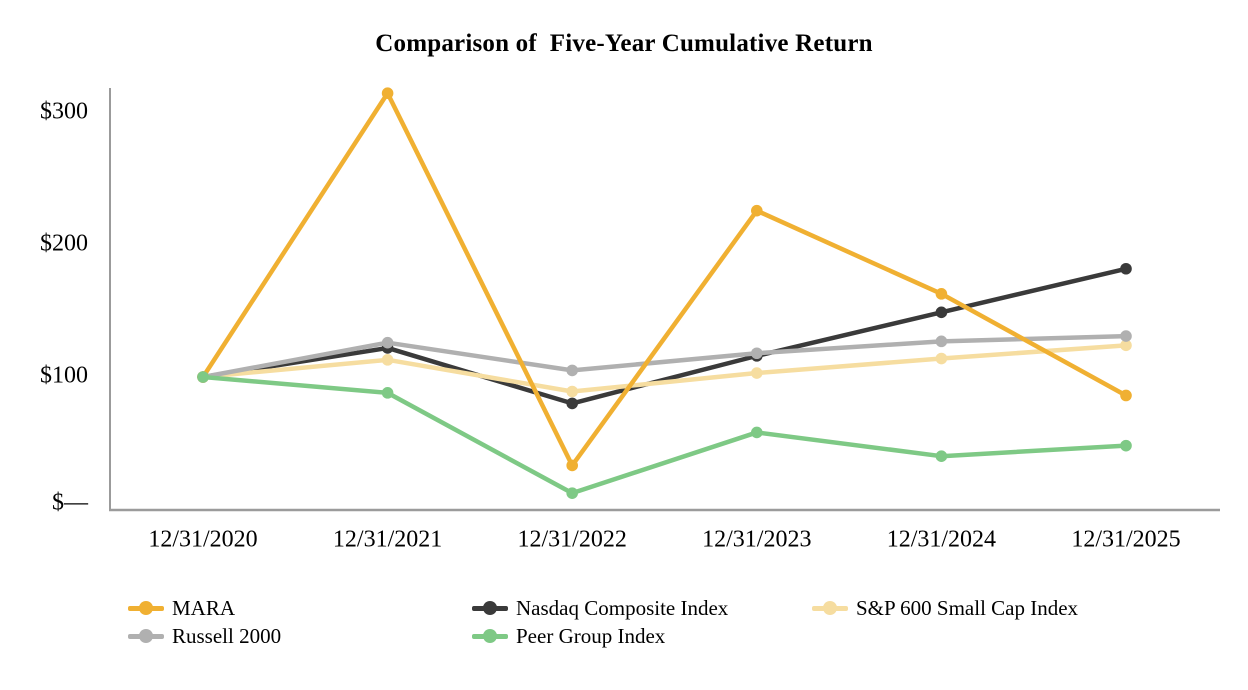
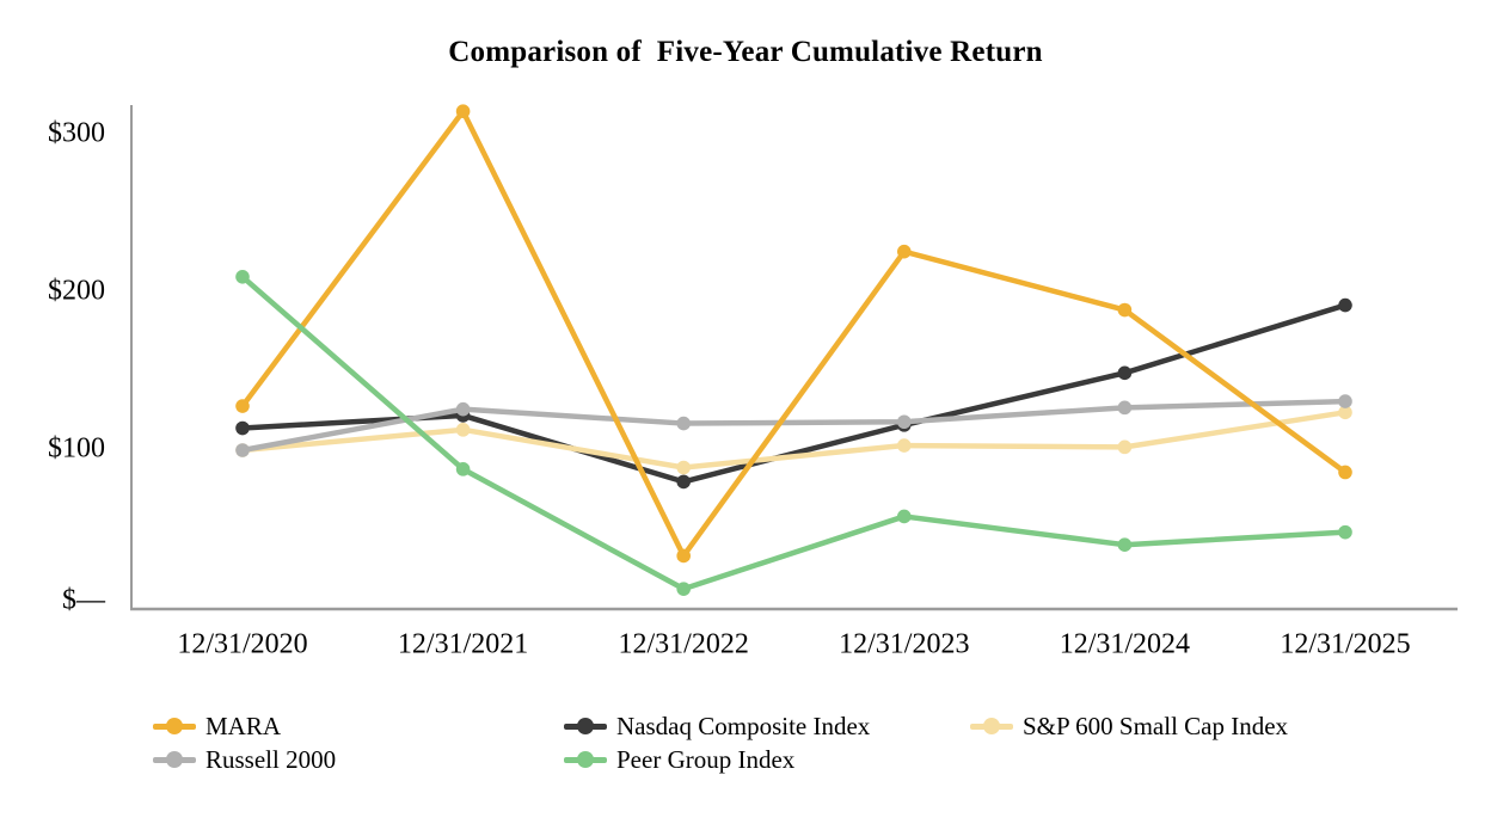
MARA/12/31/2020: $100 -> $128
Nasdaq Composite Index/12/31/2020: $100 -> $114
Peer Group Index/12/31/2020: $100 -> $210
Russell 2000/12/31/2022: $105 -> $117
MARA/12/31/2024: $163 -> $189
S&P 600 Small Cap Index/12/31/2024: $114 -> $102
Nasdaq Composite Index/12/31/2025: $182 -> $192
